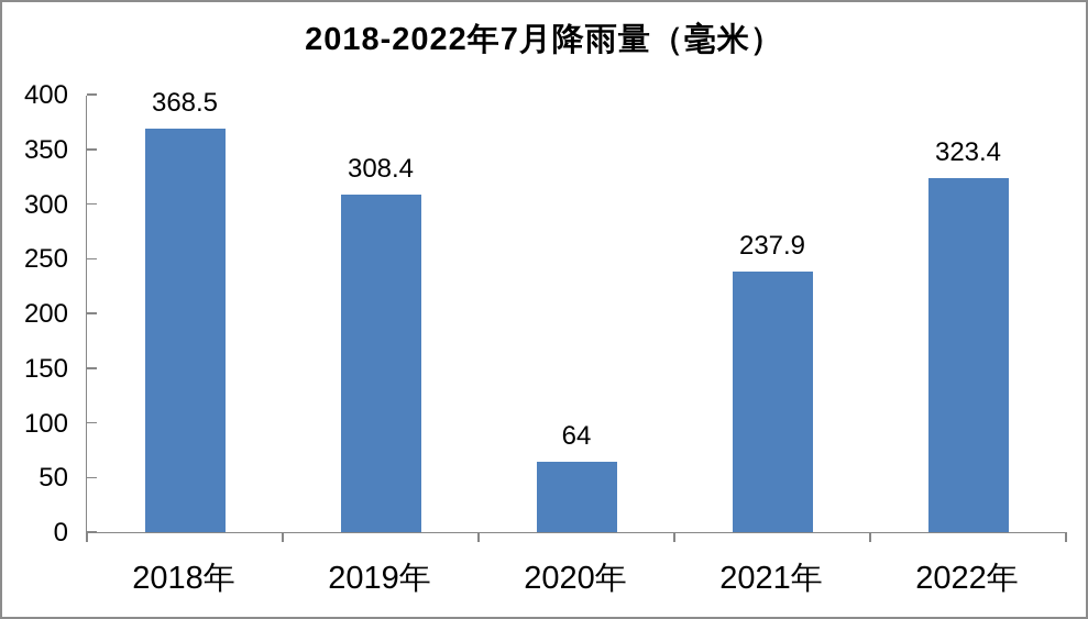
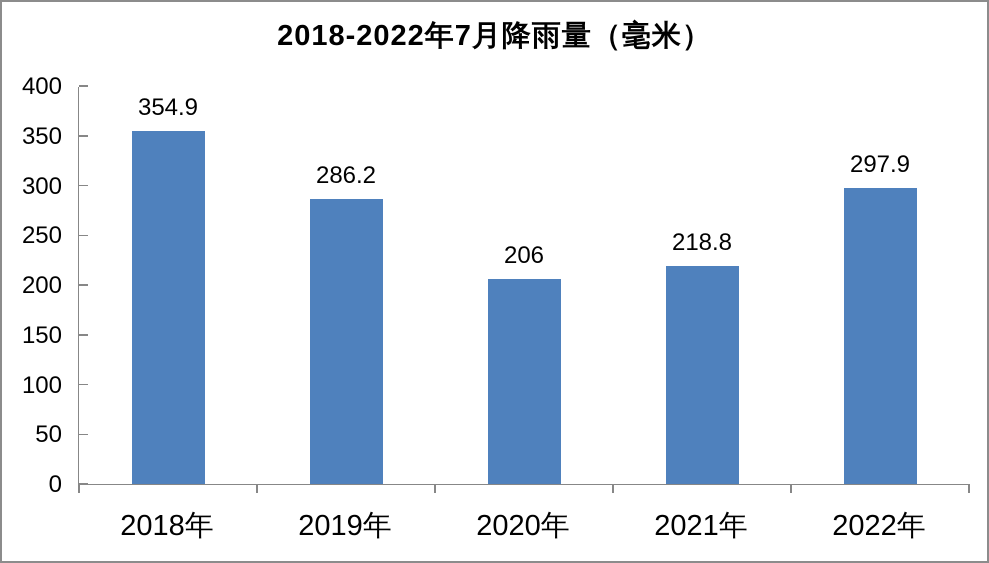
2018年: 368.5 -> 354.9
2019年: 308.4 -> 286.2
2020年: 64 -> 206
2021年: 237.9 -> 218.8
2022年: 323.4 -> 297.9
